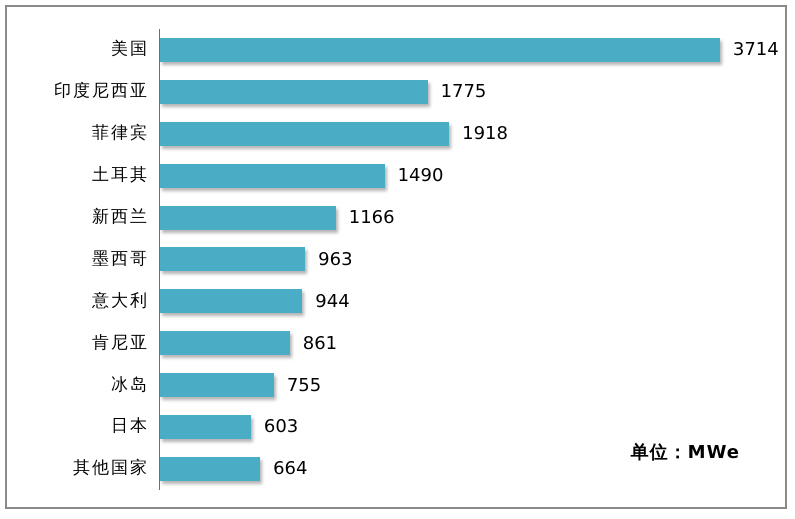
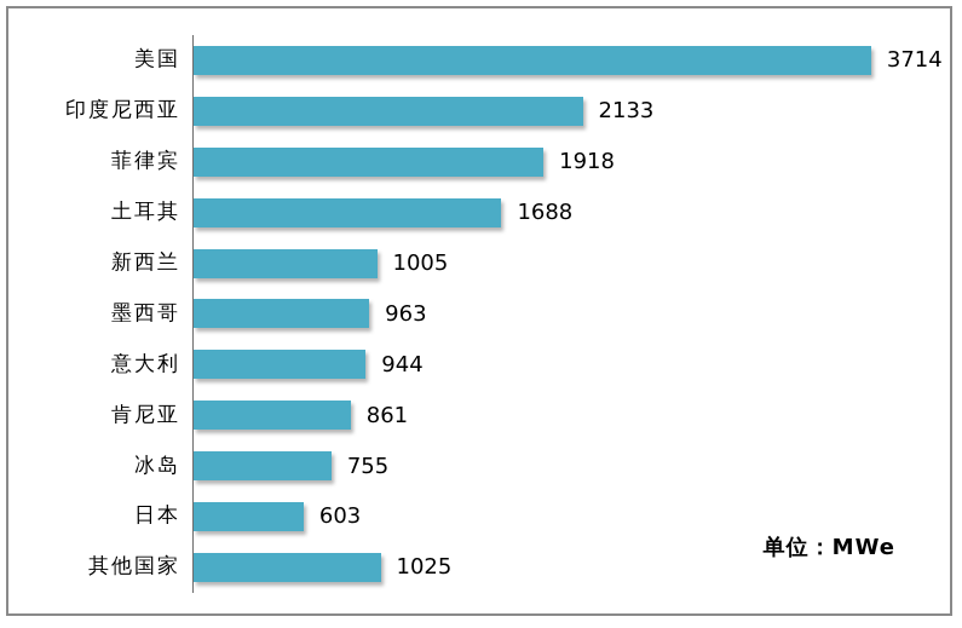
印度尼西亚: 1775 -> 2133
土耳其: 1490 -> 1688
新西兰: 1166 -> 1005
其他国家: 664 -> 1025
